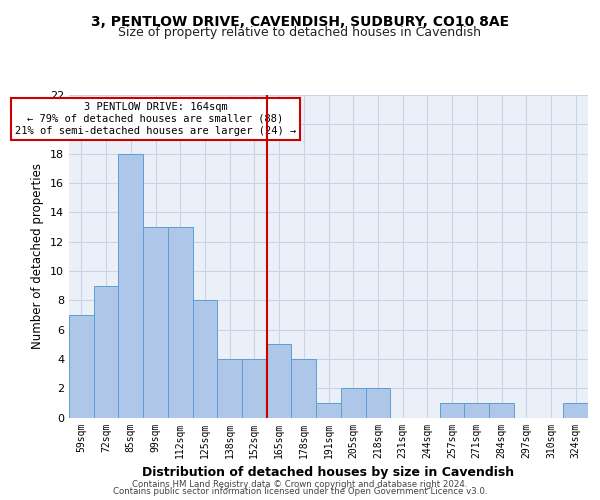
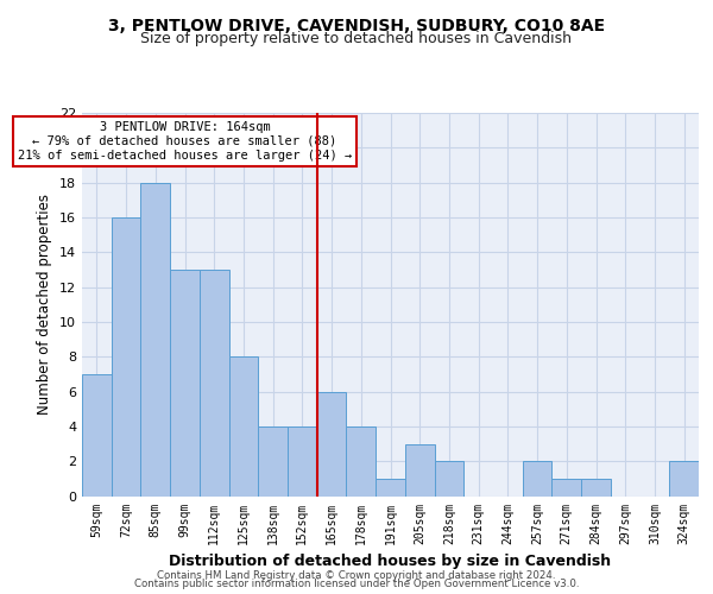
72sqm: 9 -> 16
165sqm: 5 -> 6
205sqm: 2 -> 3
257sqm: 1 -> 2
324sqm: 1 -> 2
